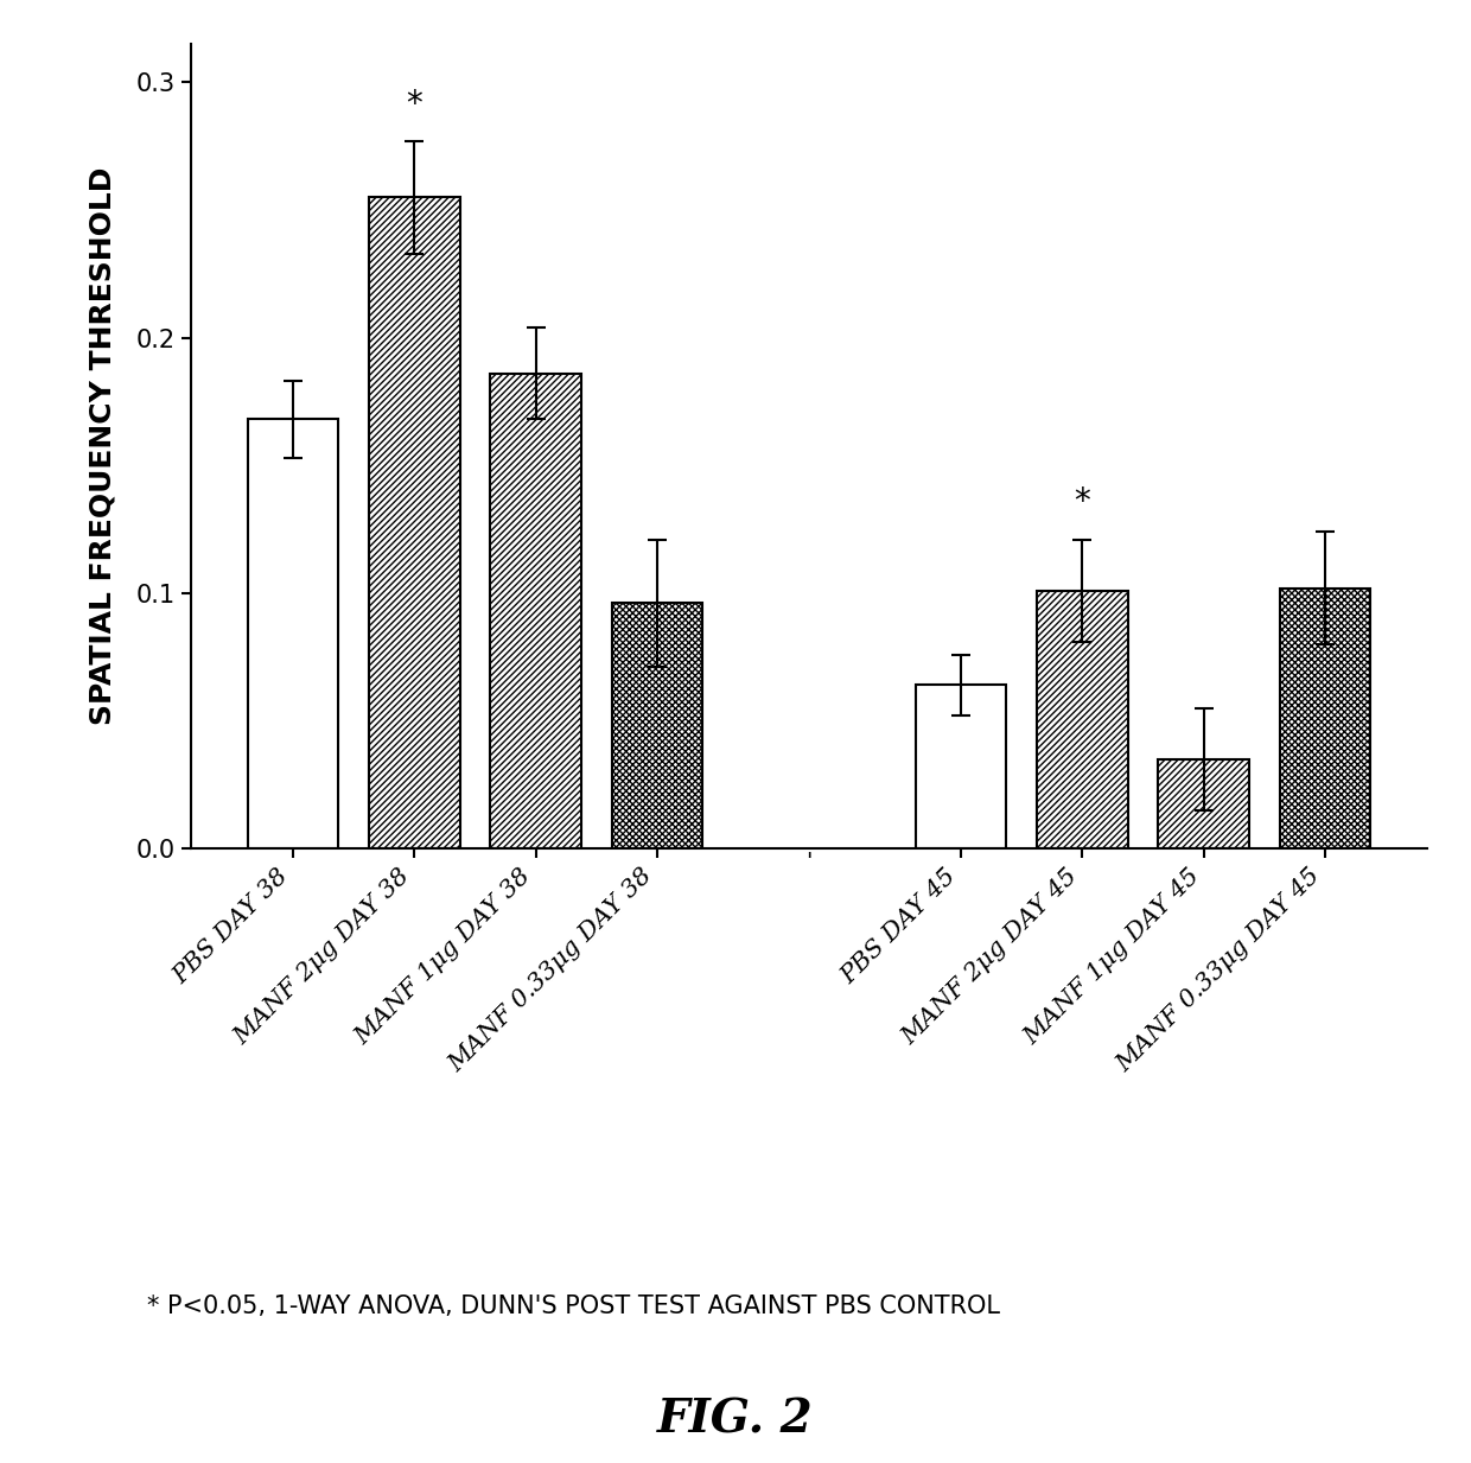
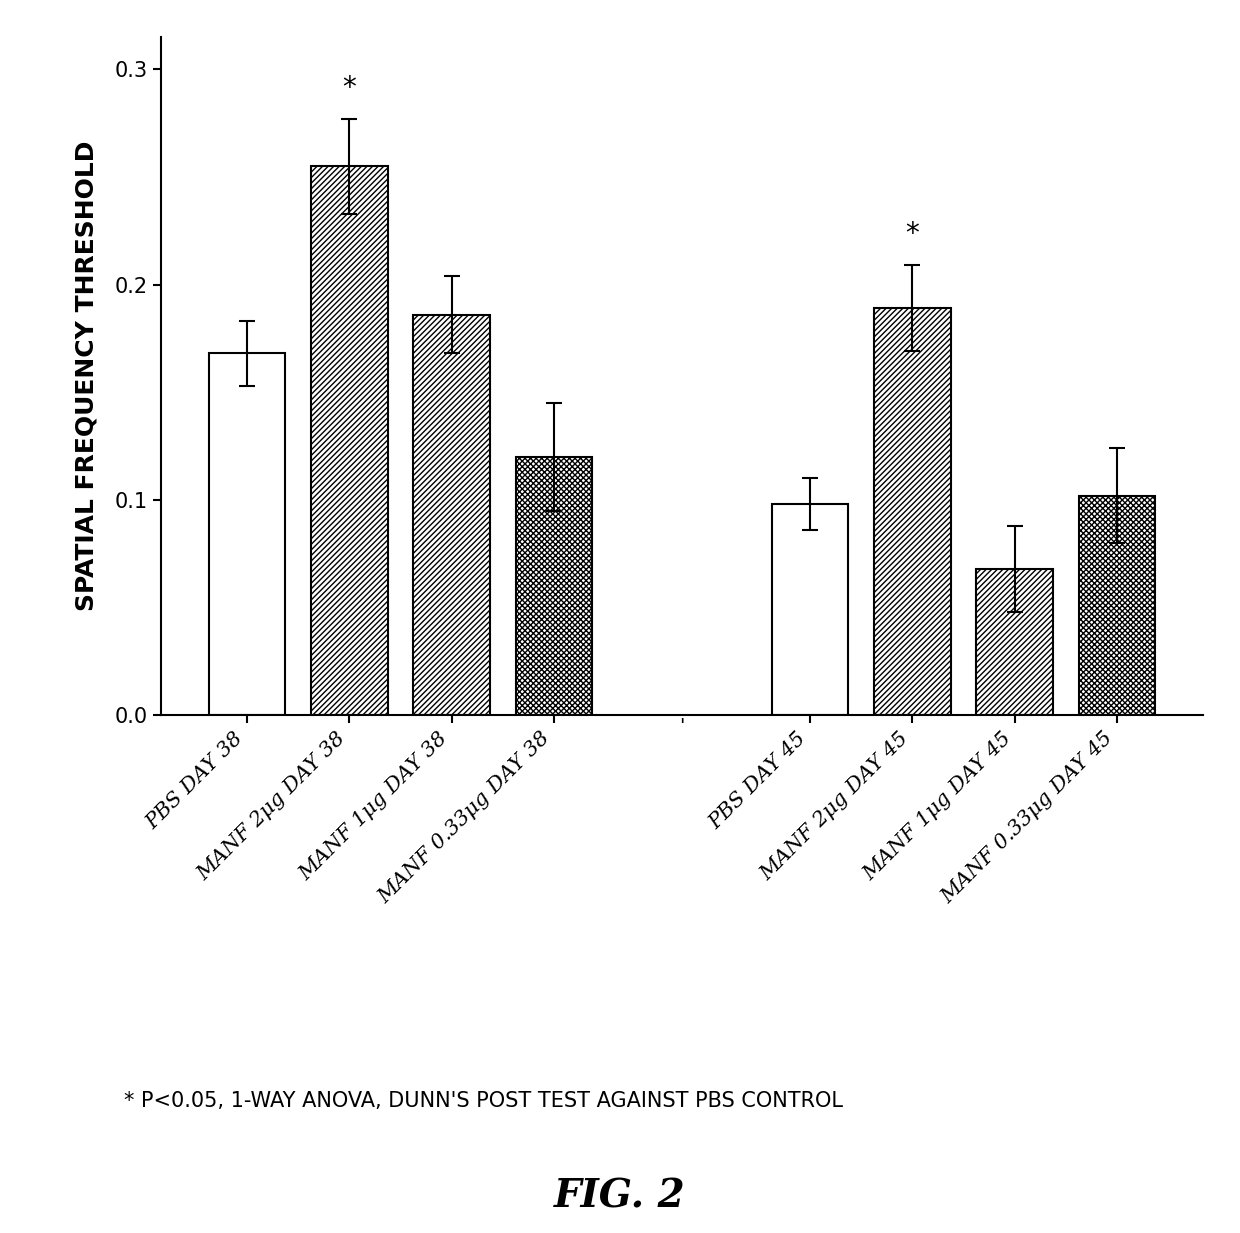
MANF 0.33μg DAY 38: 0.096 -> 0.120
PBS DAY 45: 0.064 -> 0.098
MANF 2μg DAY 45: 0.101 -> 0.189
MANF 1μg DAY 45: 0.035 -> 0.068
